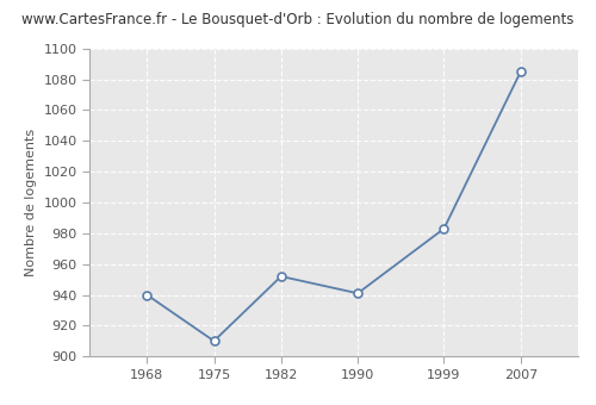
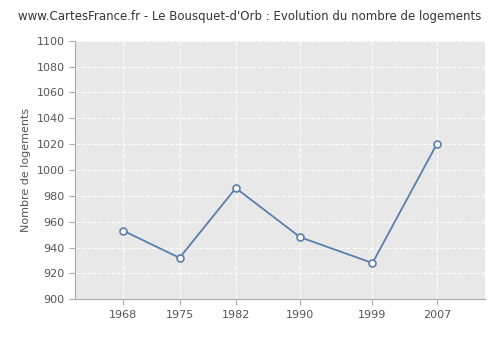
1968: 940 -> 953
1975: 910 -> 932
1982: 952 -> 986
1990: 941 -> 948
1999: 983 -> 928
2007: 1085 -> 1020
